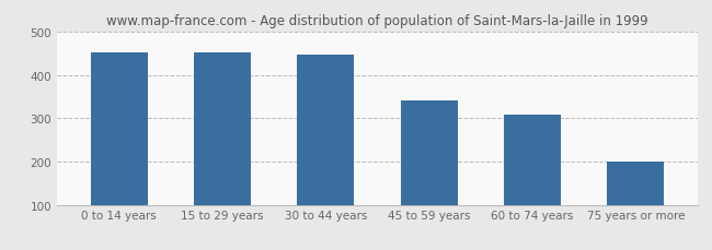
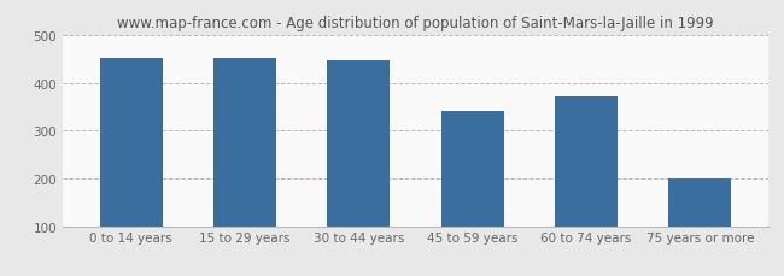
60 to 74 years: 308 -> 370
